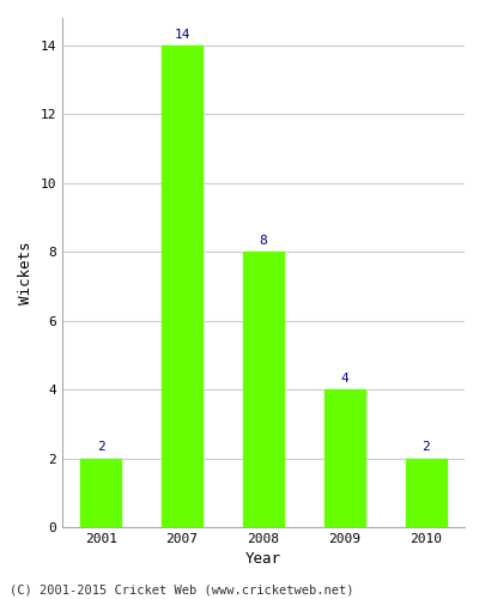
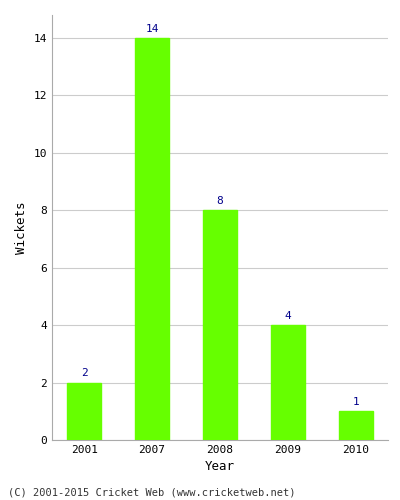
2010: 2 -> 1
